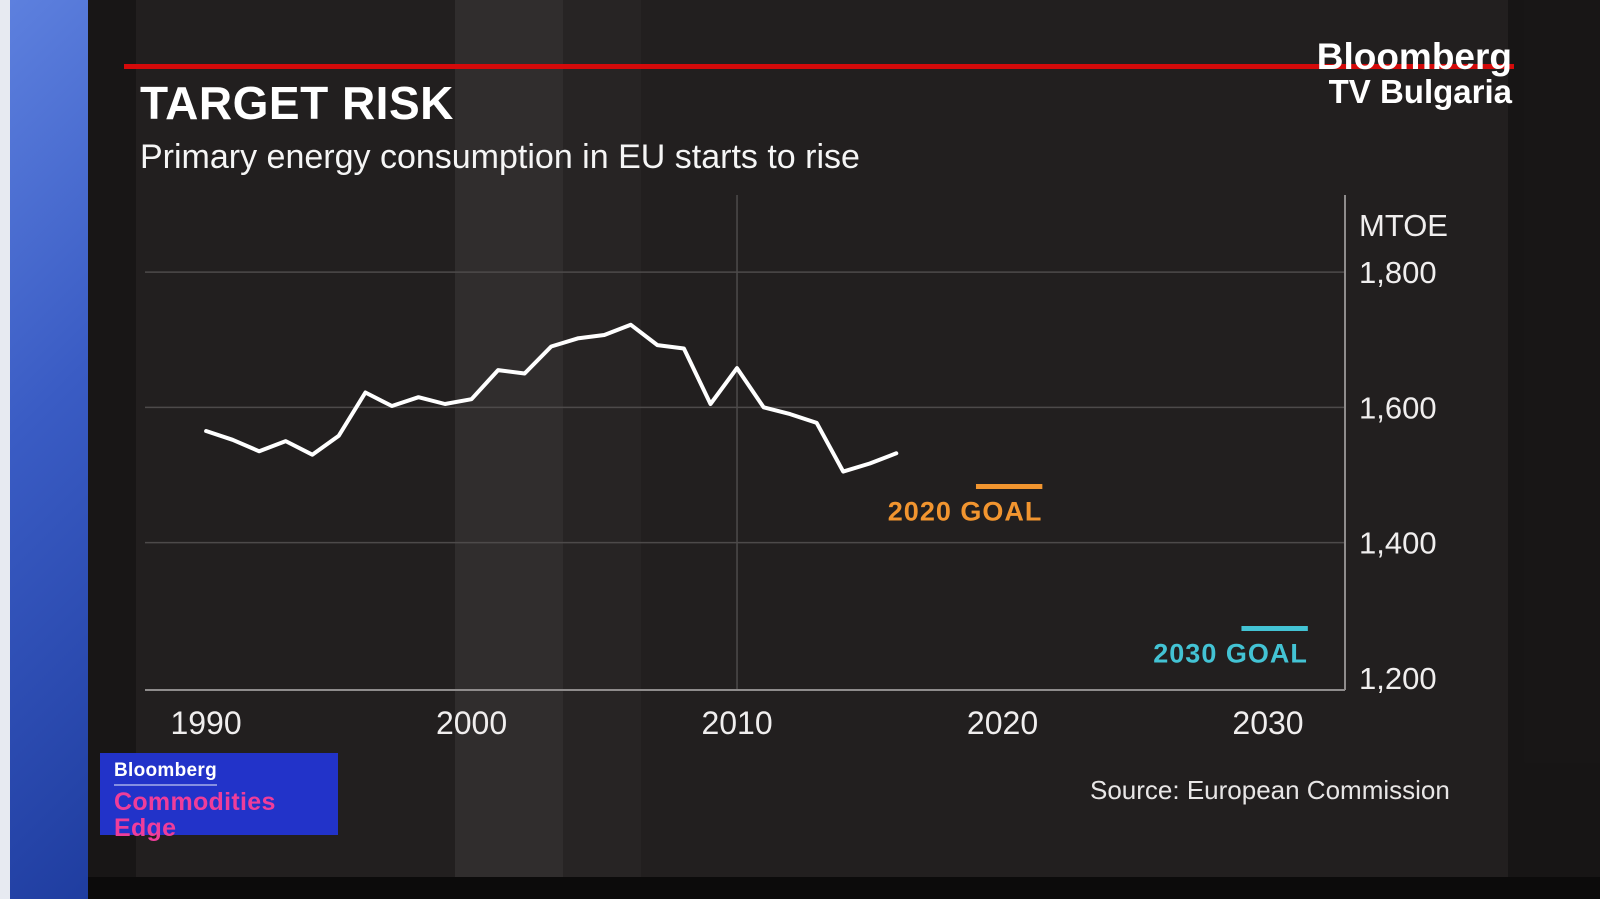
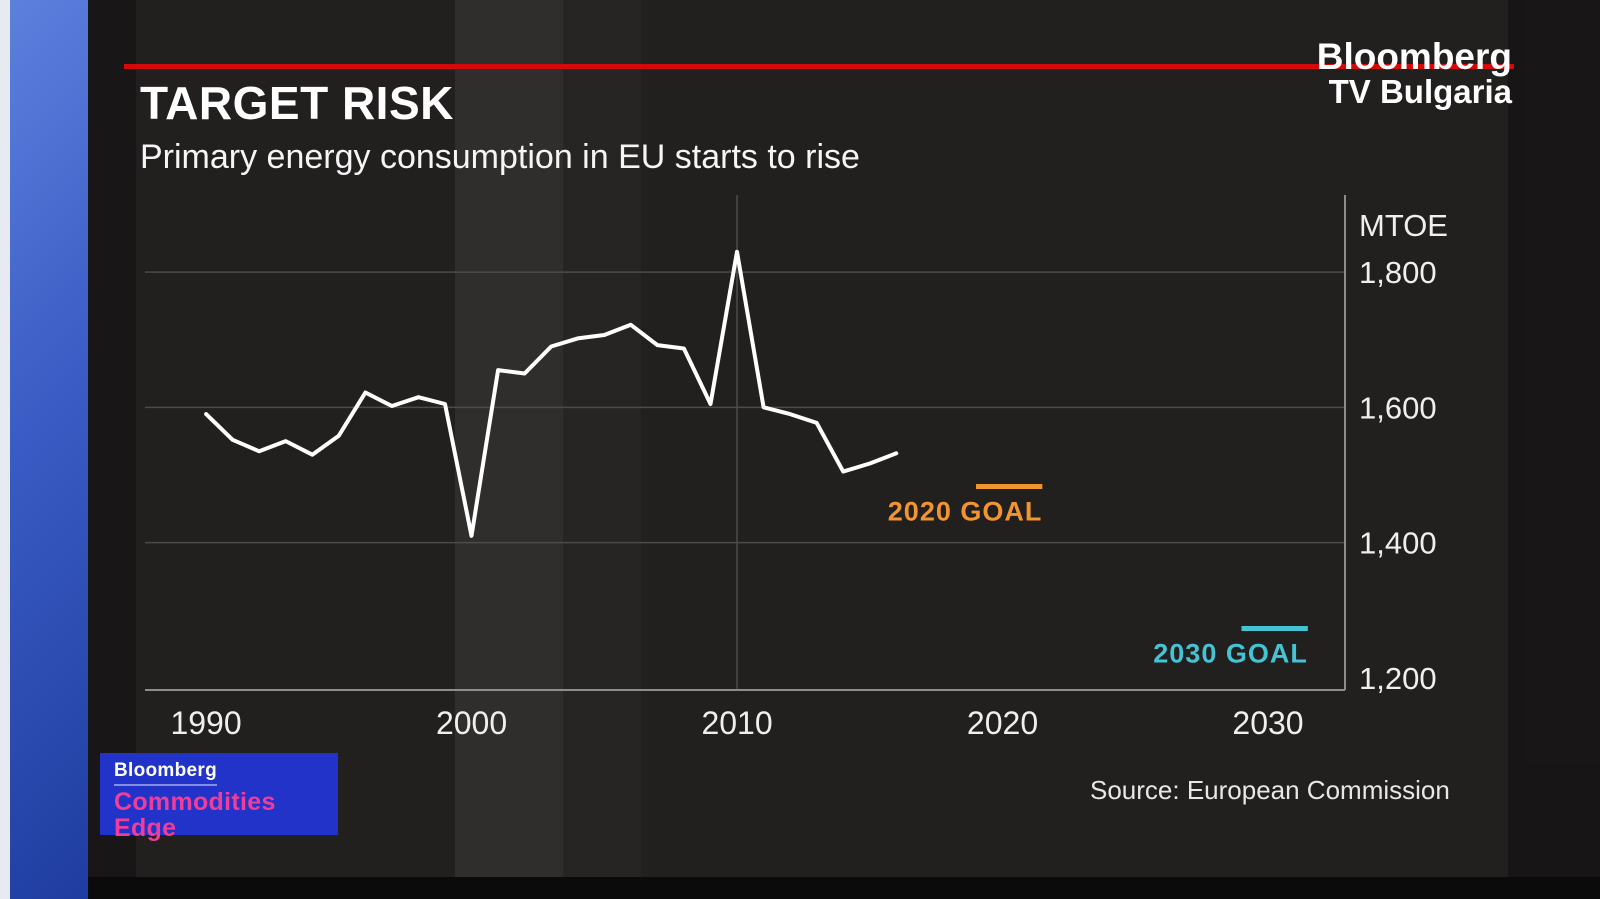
1990: 1560 -> 1590
2000: 1610 -> 1410
2010: 1660 -> 1830
